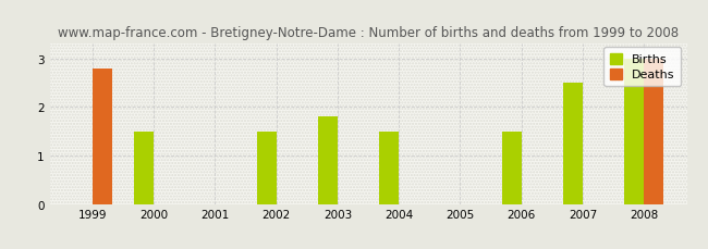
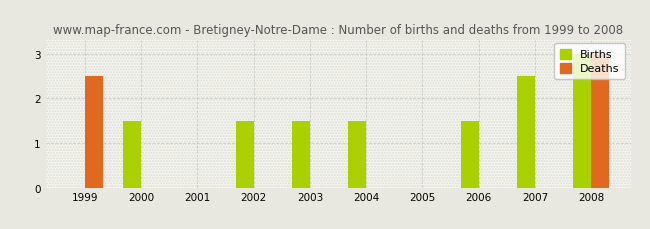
Deaths/1999: 2.8 -> 2.5
Births/2003: 1.8 -> 1.5
